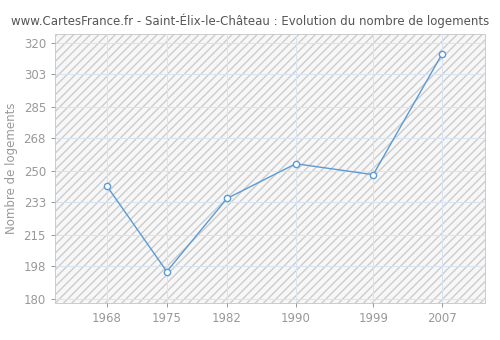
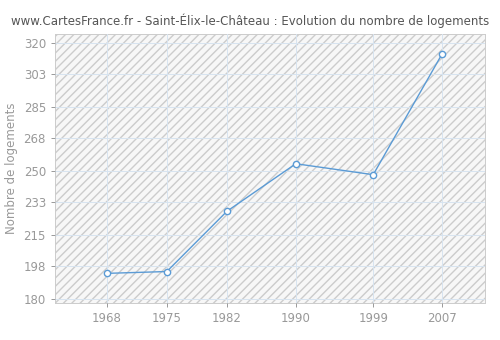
1968: 242 -> 194
1982: 235 -> 228
